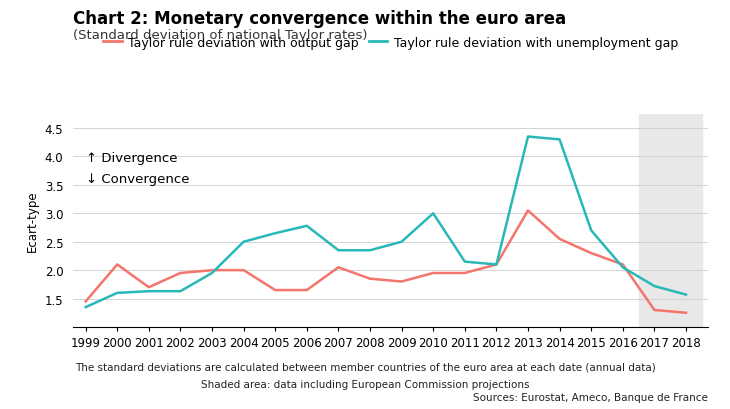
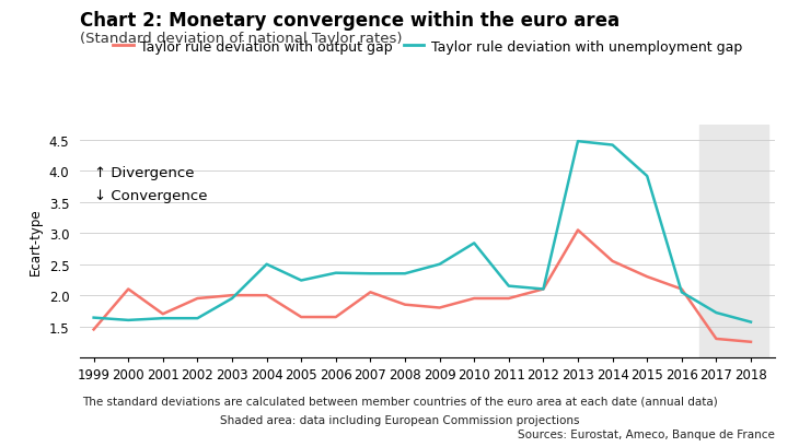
Taylor rule deviation with unemployment gap/1999: 1.35 -> 1.64
Taylor rule deviation with unemployment gap/2005: 2.65 -> 2.24
Taylor rule deviation with unemployment gap/2006: 2.78 -> 2.36
Taylor rule deviation with unemployment gap/2010: 3.00 -> 2.84
Taylor rule deviation with unemployment gap/2013: 4.35 -> 4.48
Taylor rule deviation with unemployment gap/2014: 4.30 -> 4.42
Taylor rule deviation with unemployment gap/2015: 2.70 -> 3.92
